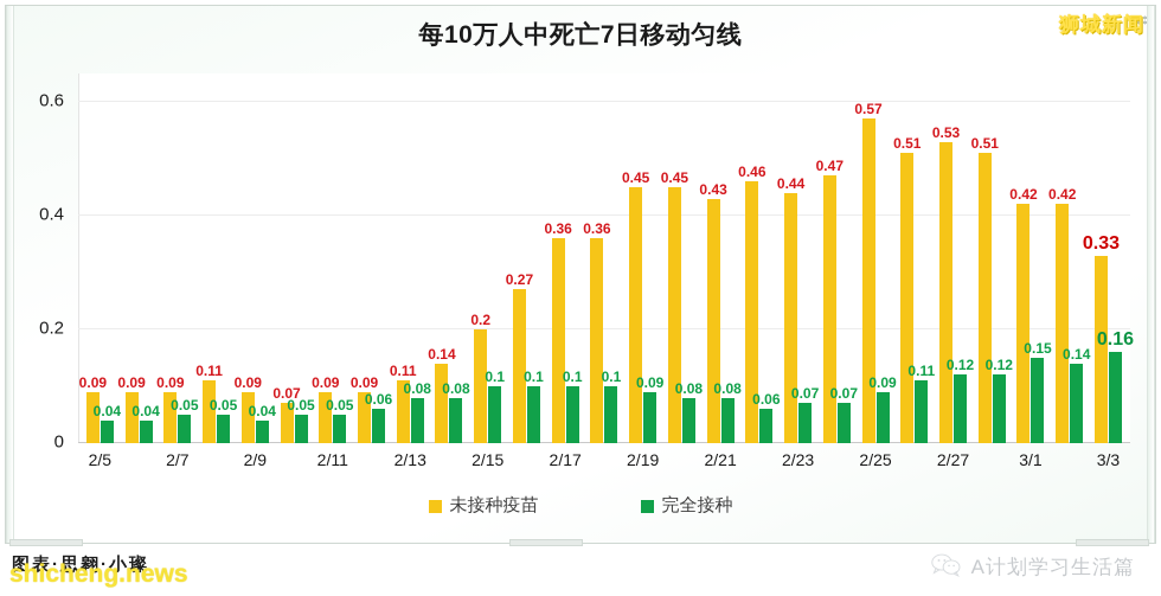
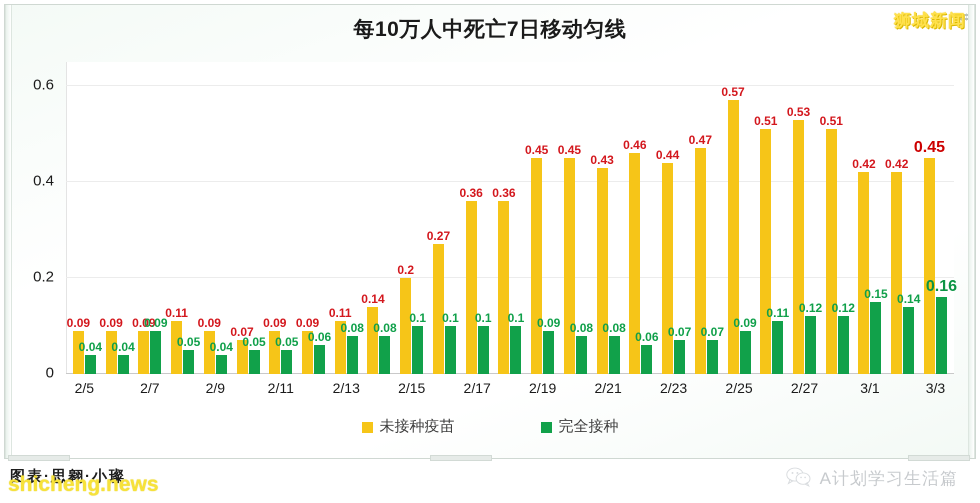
完全接种/2/7: 0.05 -> 0.09
未接种疫苗/3/3: 0.33 -> 0.45
